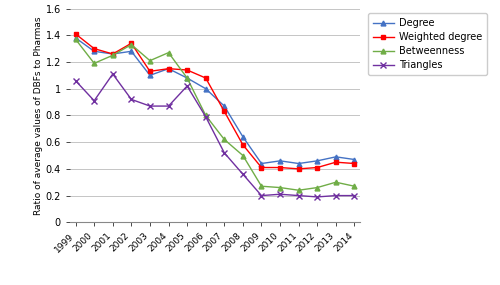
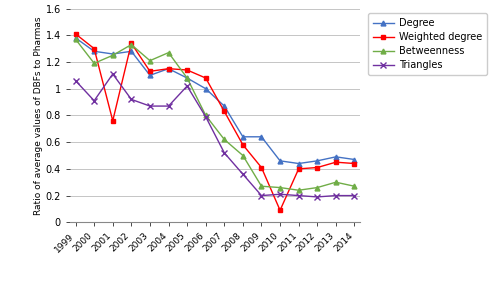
Weighted degree/2001: 1.26 -> 0.76
Degree/2009: 0.44 -> 0.64
Weighted degree/2010: 0.41 -> 0.09
